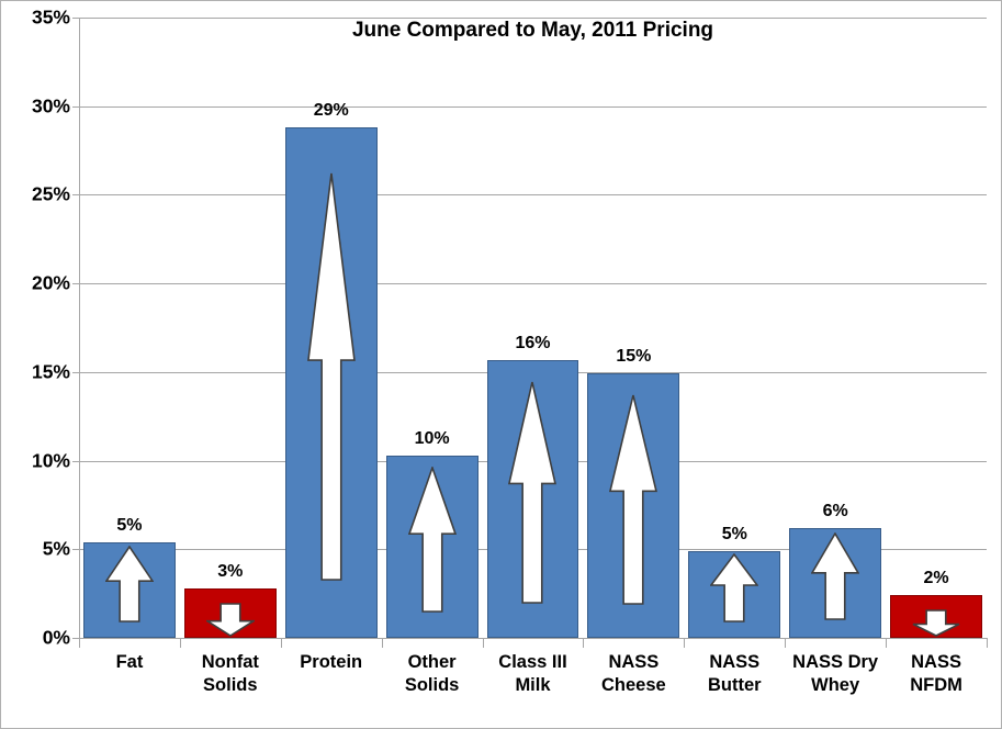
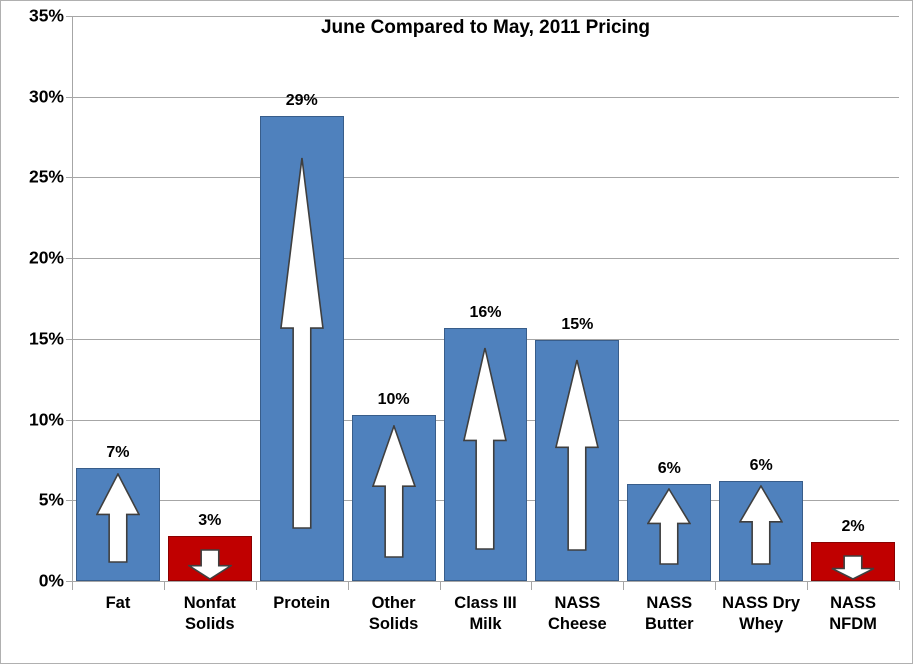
Fat: 5% -> 7%
NASS Butter: 5% -> 6%
